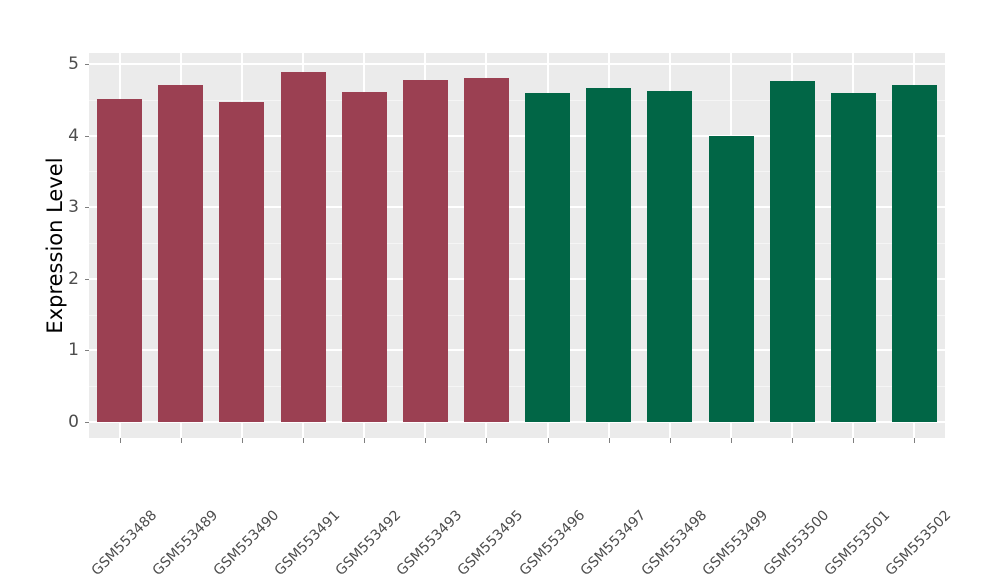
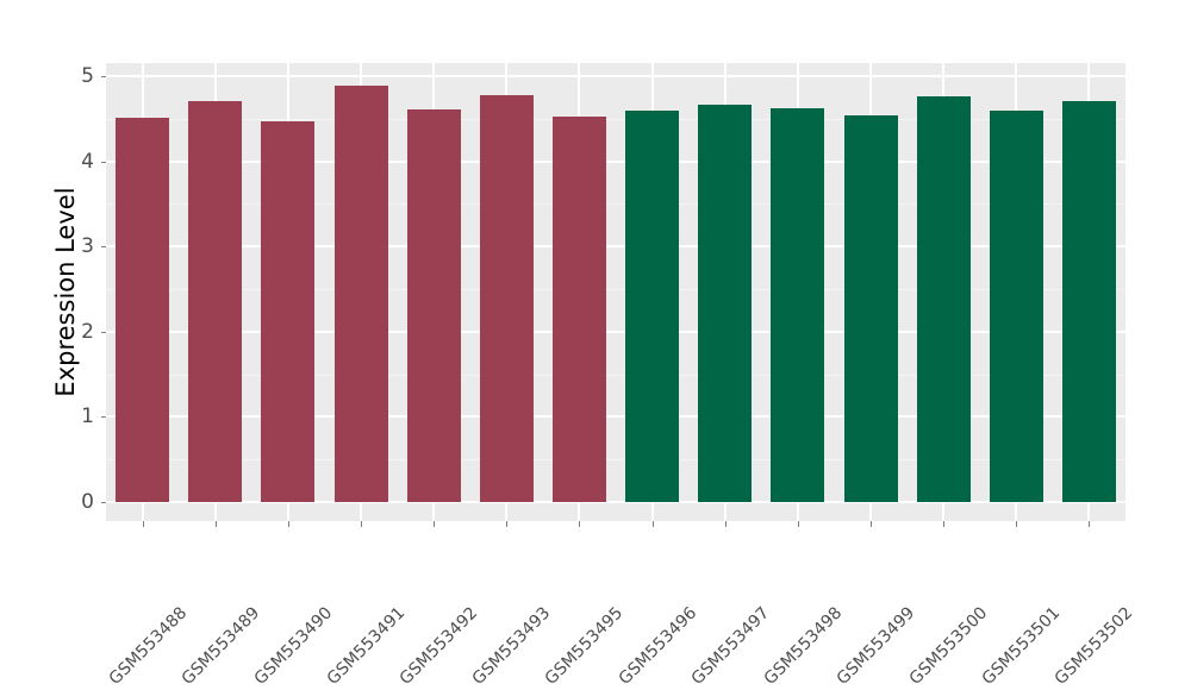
GSM553495: 4.8 -> 4.5
GSM553499: 4.0 -> 4.5
